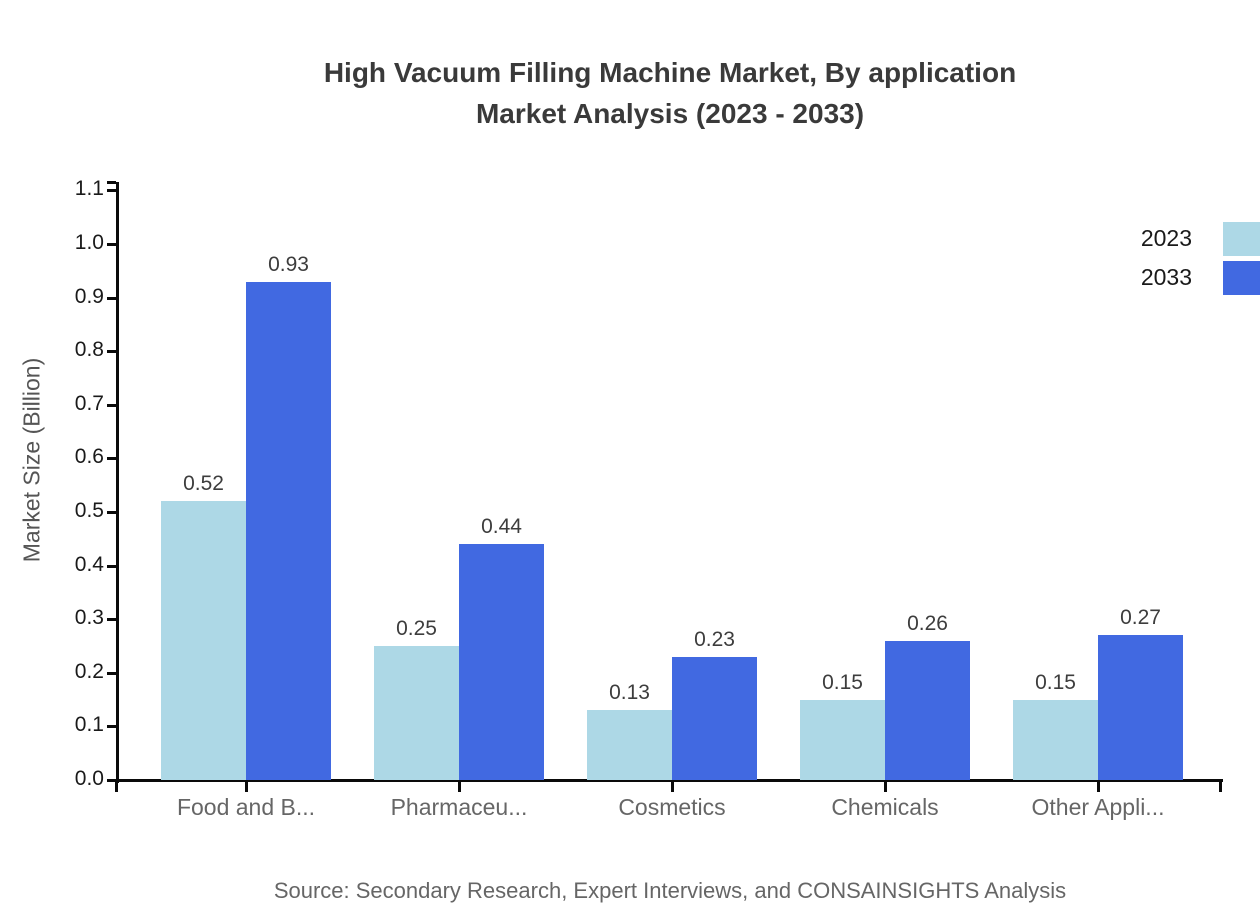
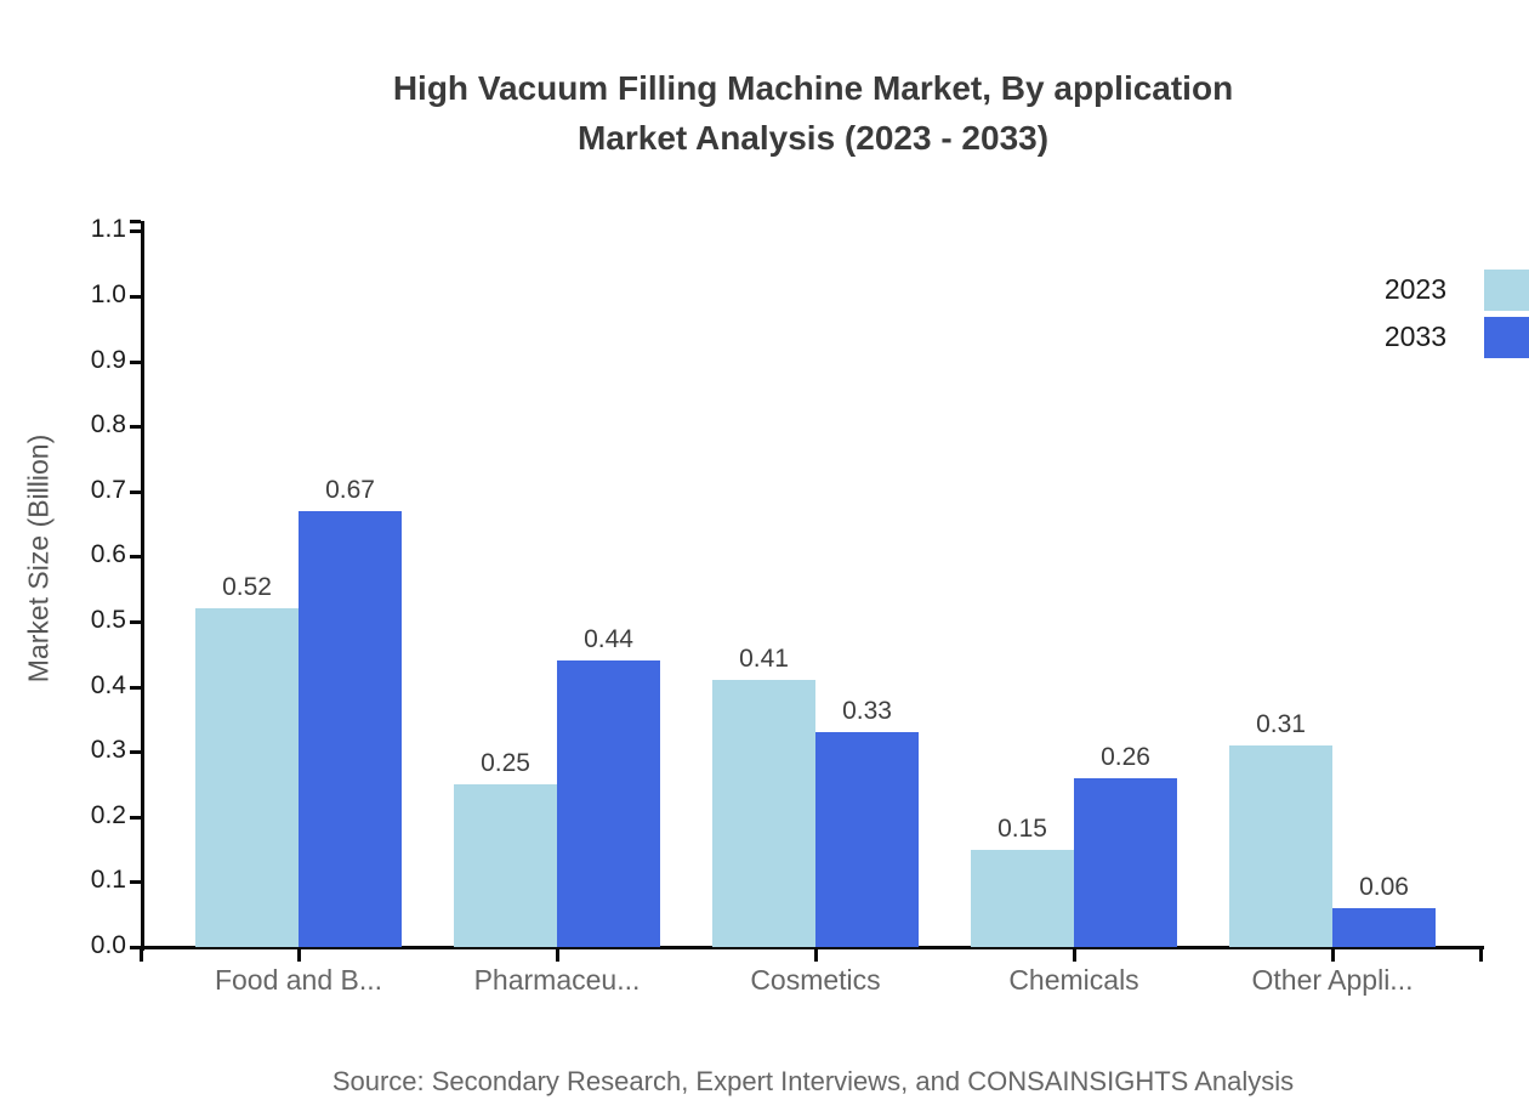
2033/Food and B...: 0.93 -> 0.67
2023/Cosmetics: 0.13 -> 0.41
2033/Cosmetics: 0.23 -> 0.33
2023/Other Appli...: 0.15 -> 0.31
2033/Other Appli...: 0.27 -> 0.06
